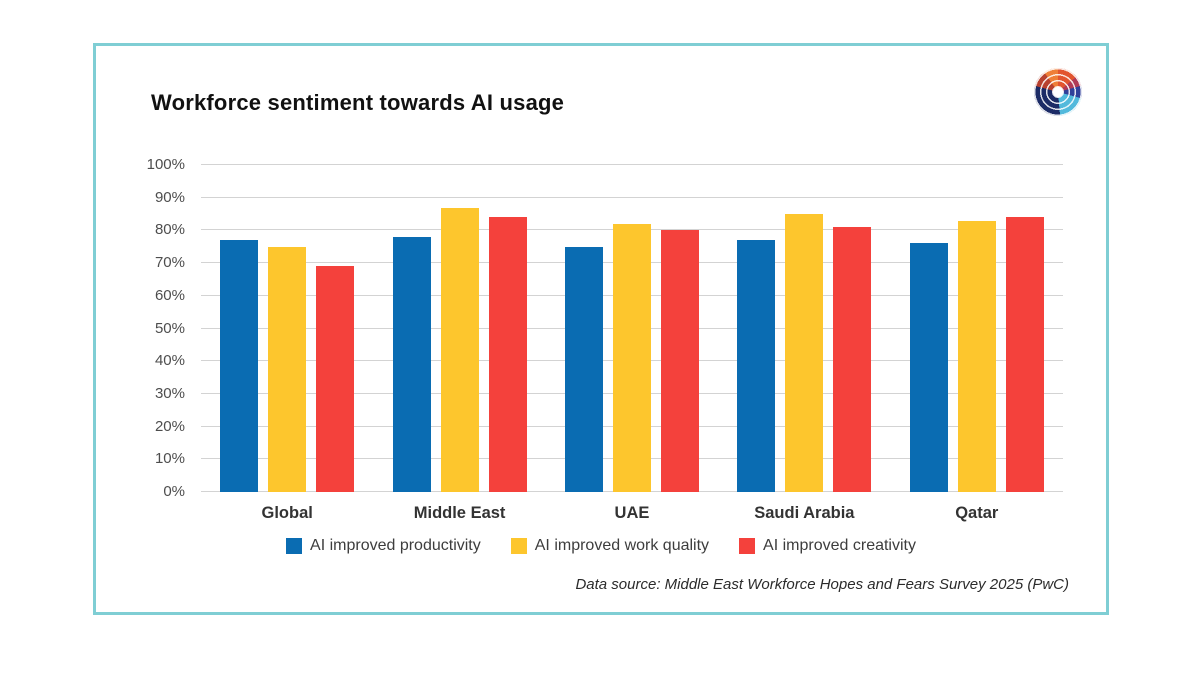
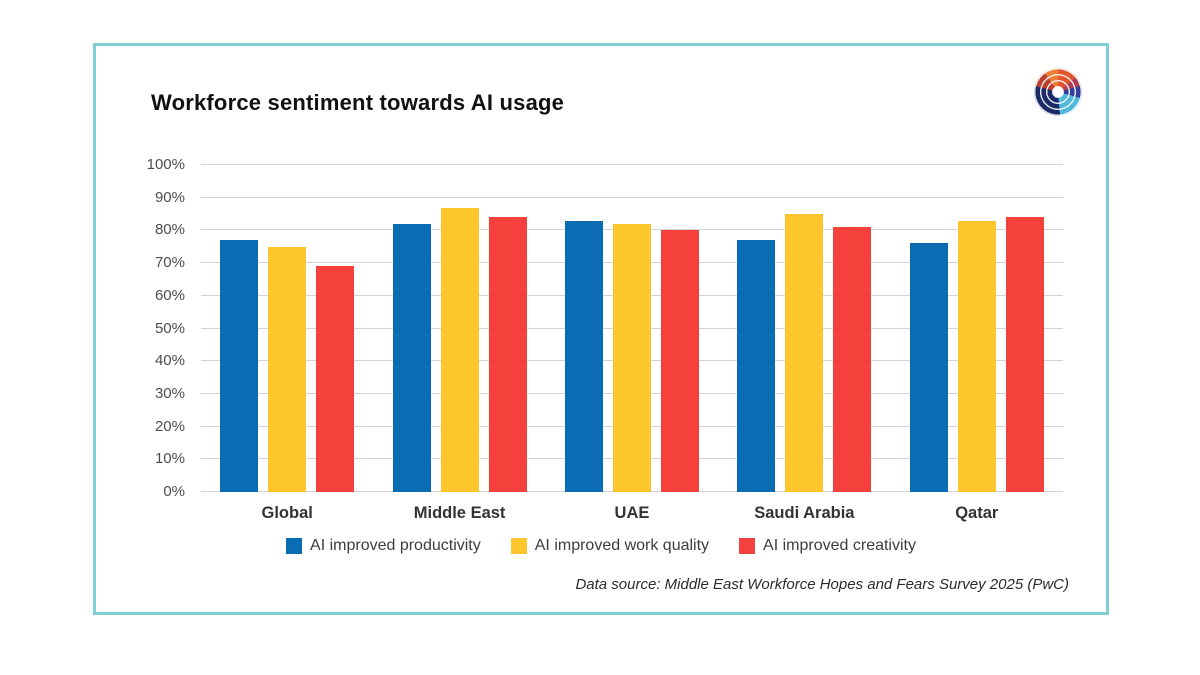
AI improved productivity/Middle East: 78% -> 82%
AI improved productivity/UAE: 75% -> 83%
